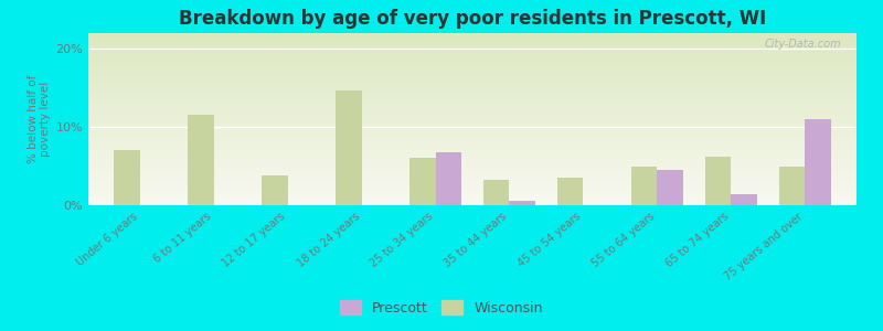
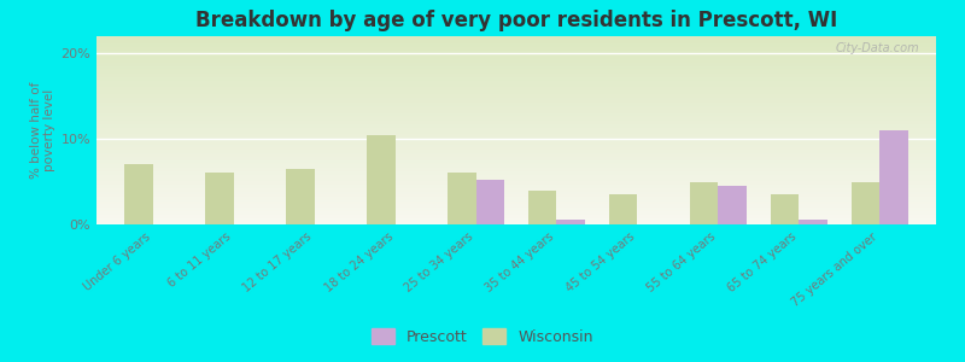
Wisconsin/6 to 11 years: 11.6% -> 6.0%
Wisconsin/12 to 17 years: 3.8% -> 6.5%
Wisconsin/18 to 24 years: 14.6% -> 10.5%
Prescott/25 to 34 years: 6.8% -> 5.2%
Wisconsin/35 to 44 years: 3.2% -> 4.0%
Wisconsin/65 to 74 years: 6.2% -> 3.5%
Prescott/65 to 74 years: 1.4% -> 0.5%
